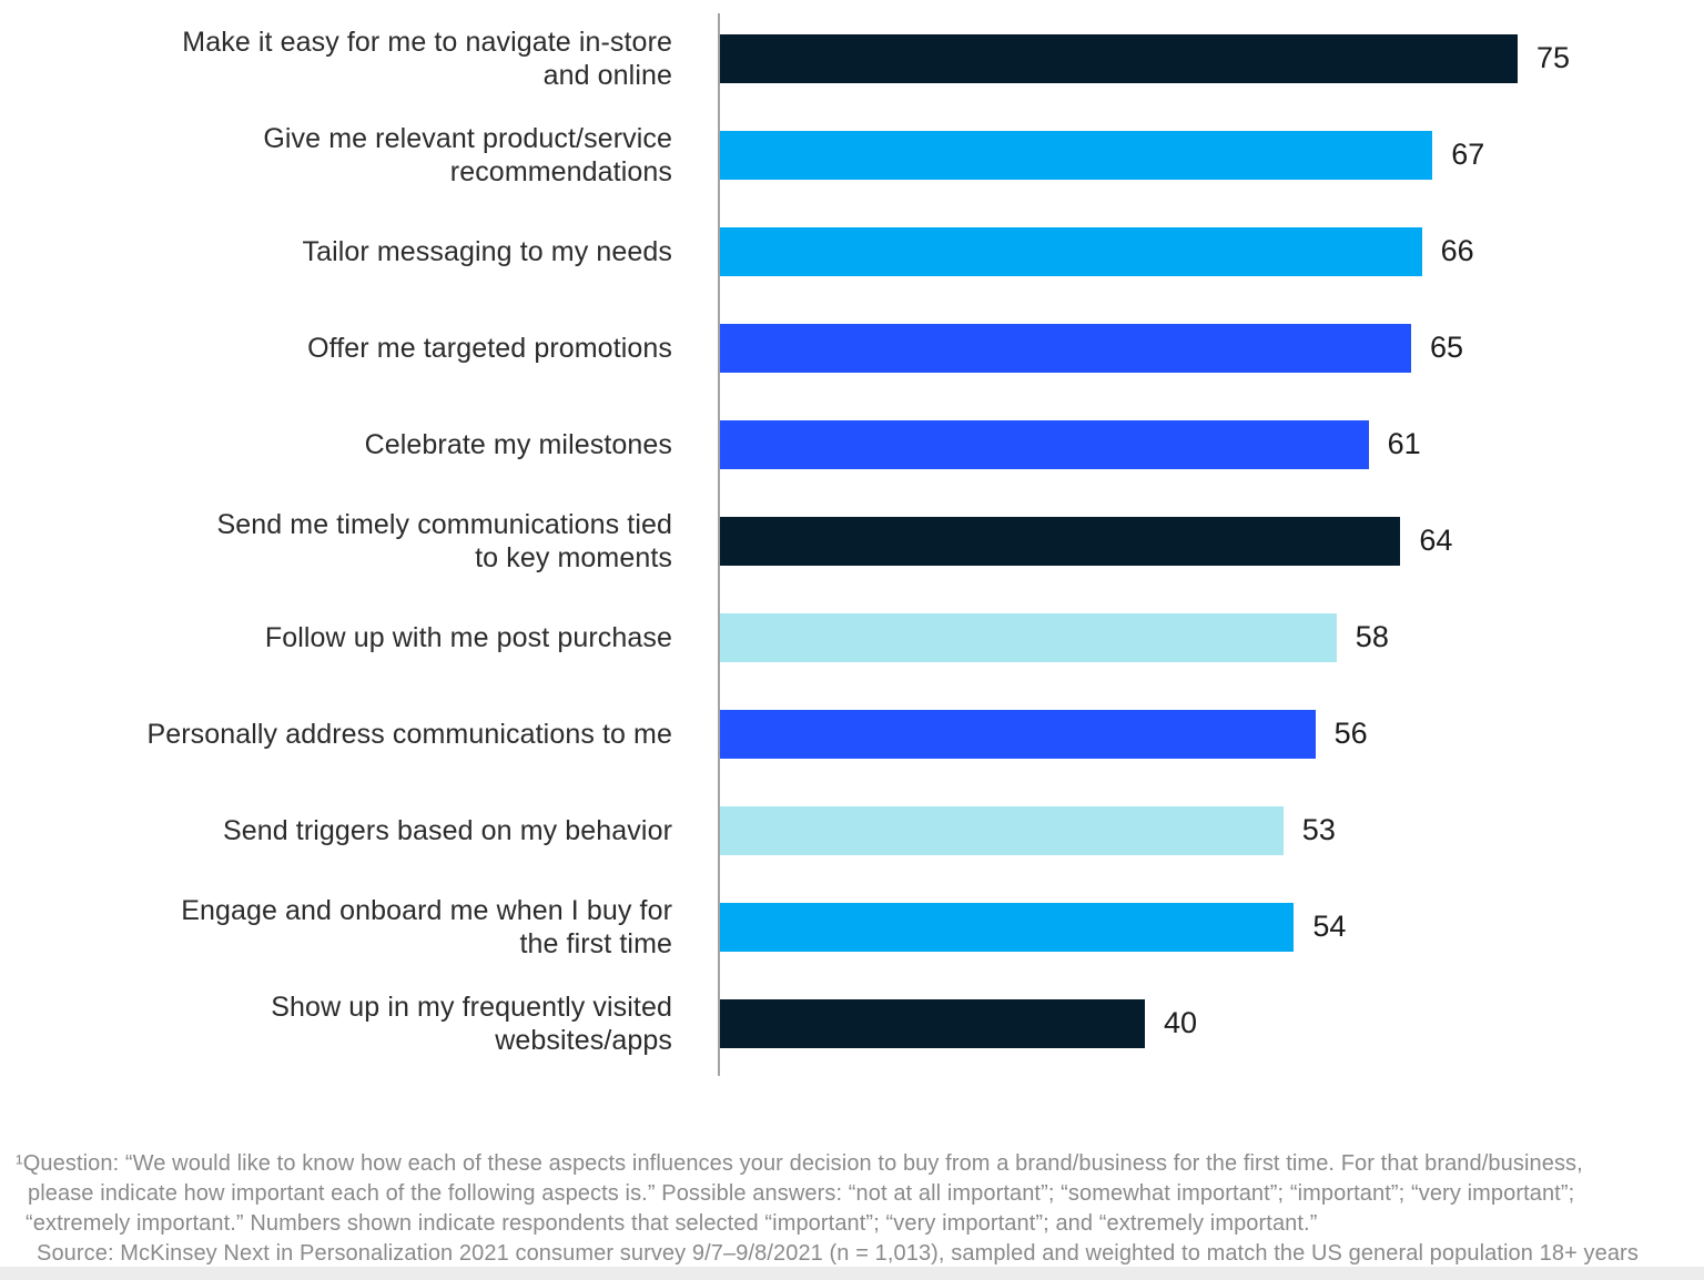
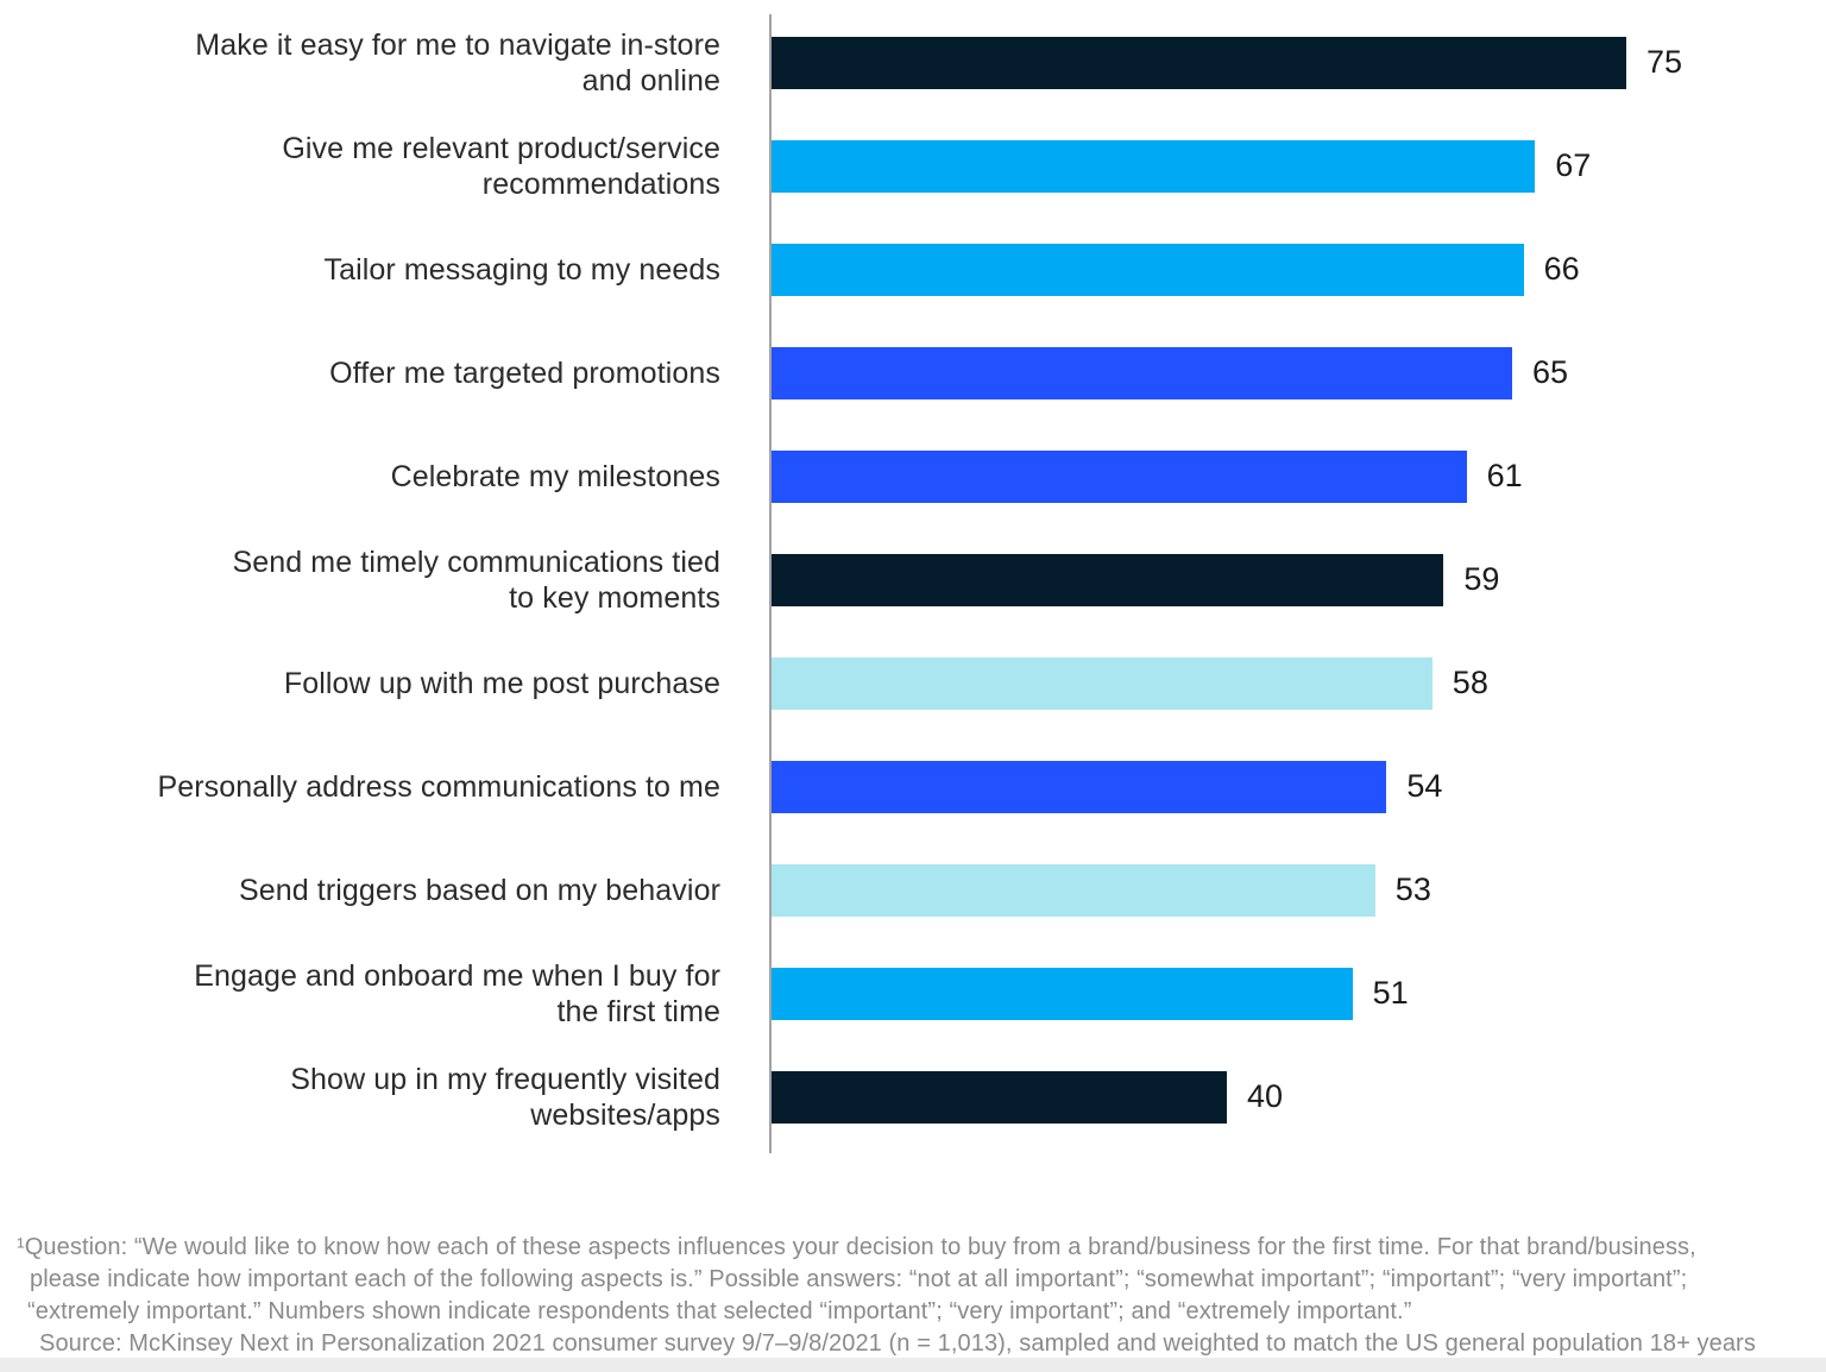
Send me timely communications tied to key moments: 64 -> 59
Personally address communications to me: 56 -> 54
Engage and onboard me when I buy for the first time: 54 -> 51
